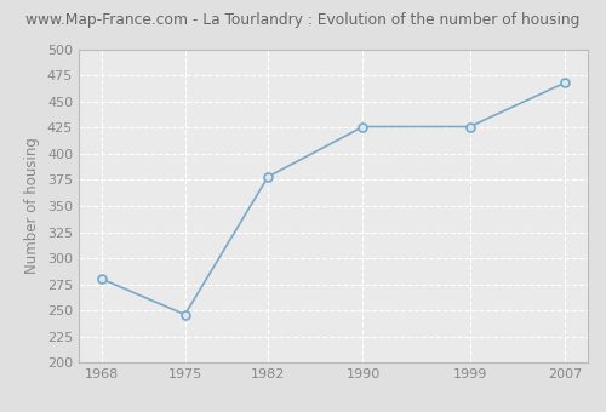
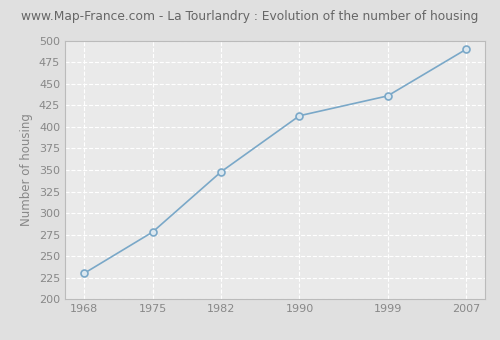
1968: 280 -> 230
1975: 246 -> 278
1982: 378 -> 348
1990: 426 -> 413
1999: 426 -> 436
2007: 468 -> 490
